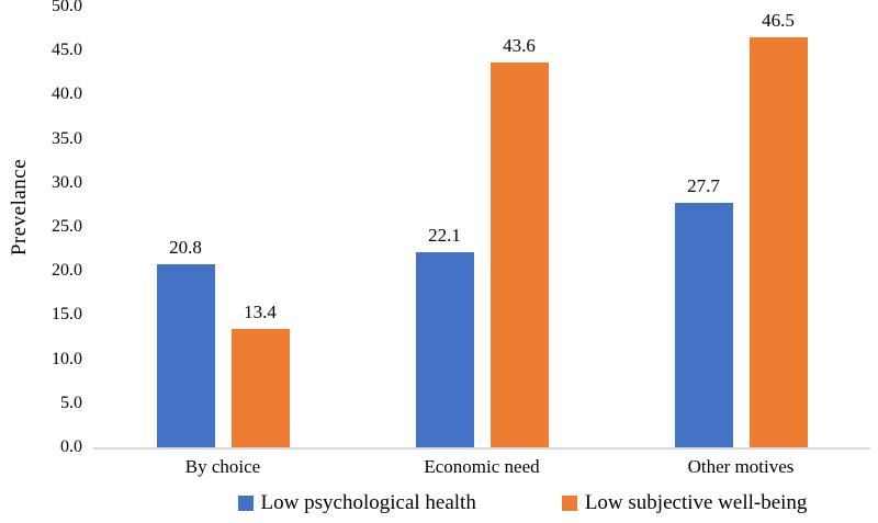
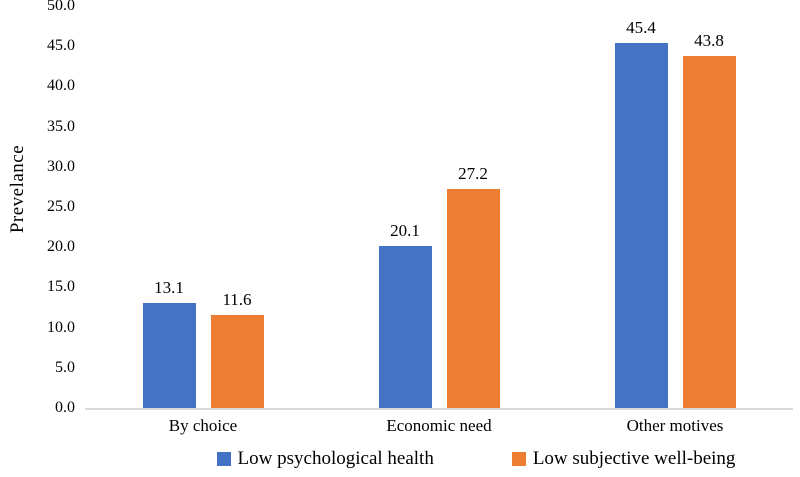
Low psychological health/By choice: 20.8 -> 13.1
Low subjective well-being/By choice: 13.4 -> 11.6
Low psychological health/Economic need: 22.1 -> 20.1
Low subjective well-being/Economic need: 43.6 -> 27.2
Low psychological health/Other motives: 27.7 -> 45.4
Low subjective well-being/Other motives: 46.5 -> 43.8
